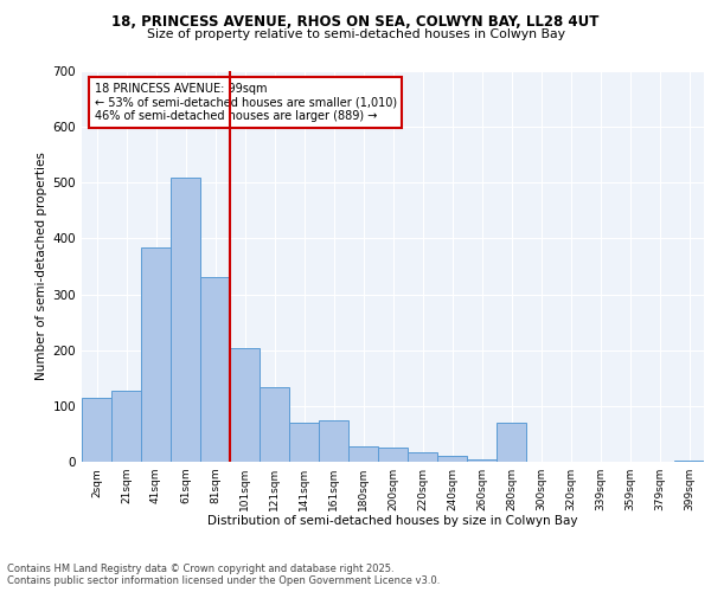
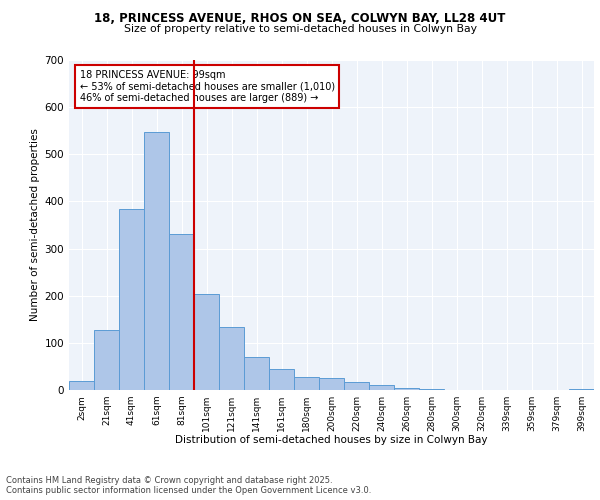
2sqm: 115 -> 20
61sqm: 510 -> 548
161sqm: 75 -> 45
280sqm: 70 -> 2
